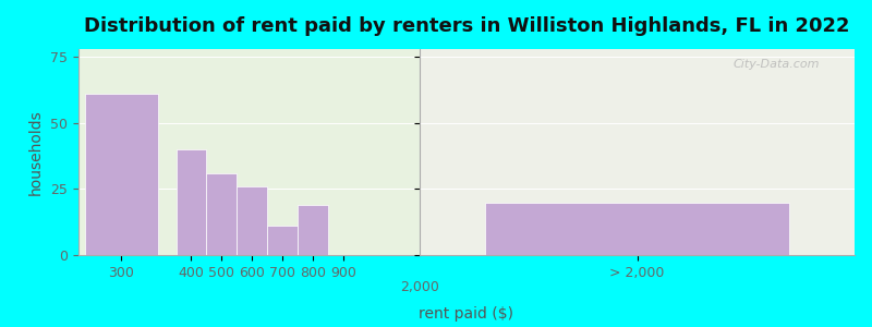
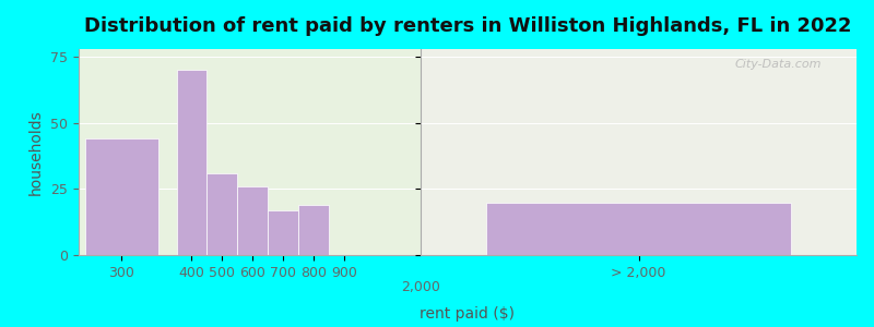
300: 61 -> 44
400: 40 -> 70
700: 11 -> 17
